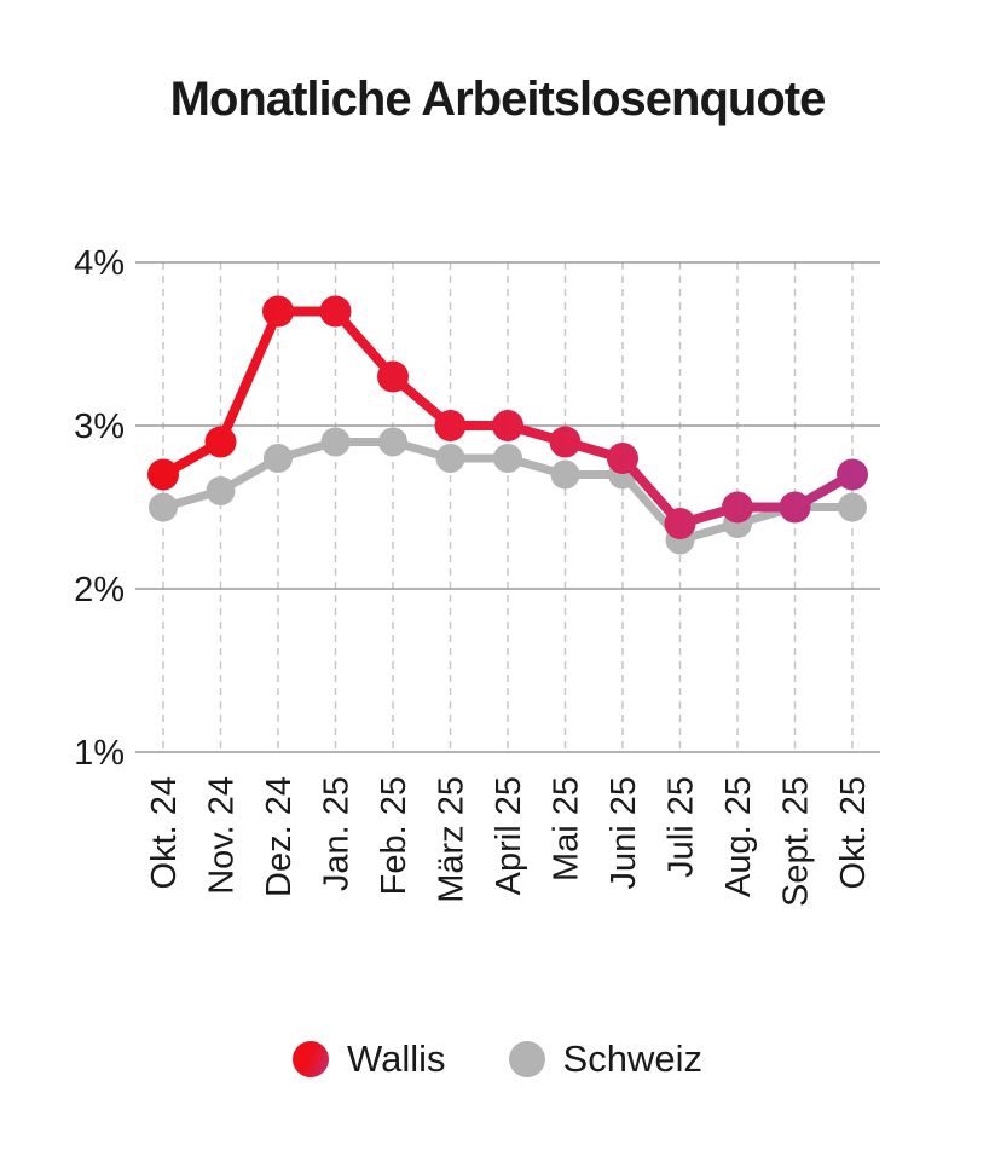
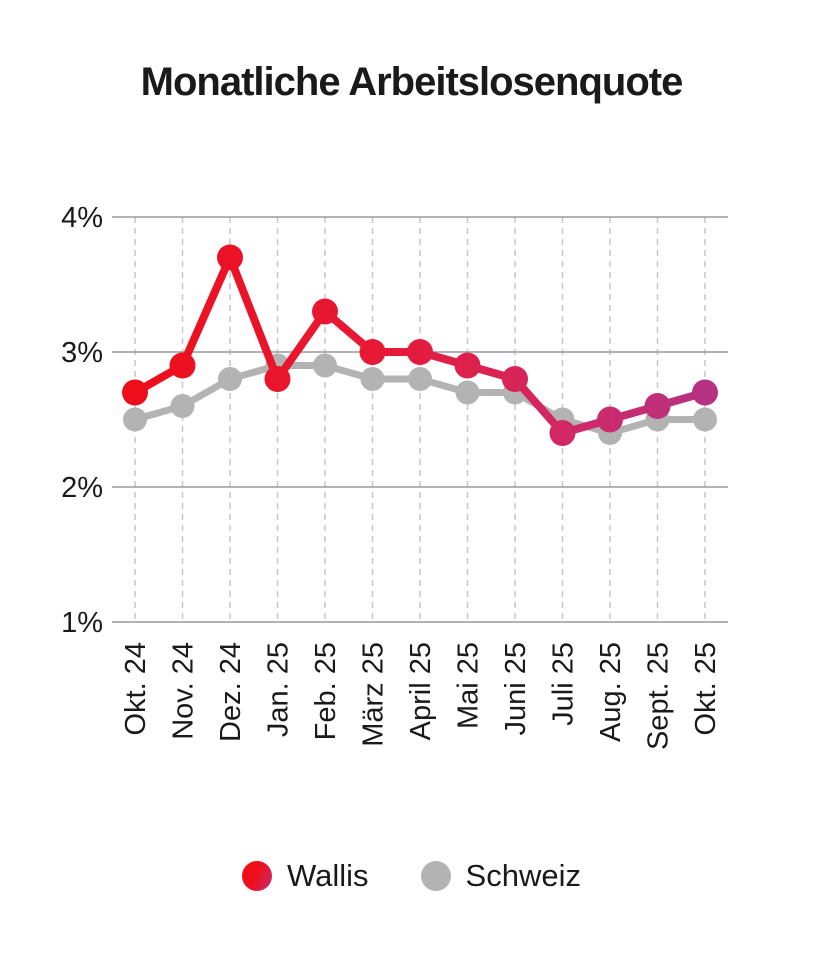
Wallis/Jan. 25: 3.7% -> 2.8%
Schweiz/Juli 25: 2.3% -> 2.5%
Wallis/Sept. 25: 2.5% -> 2.6%
